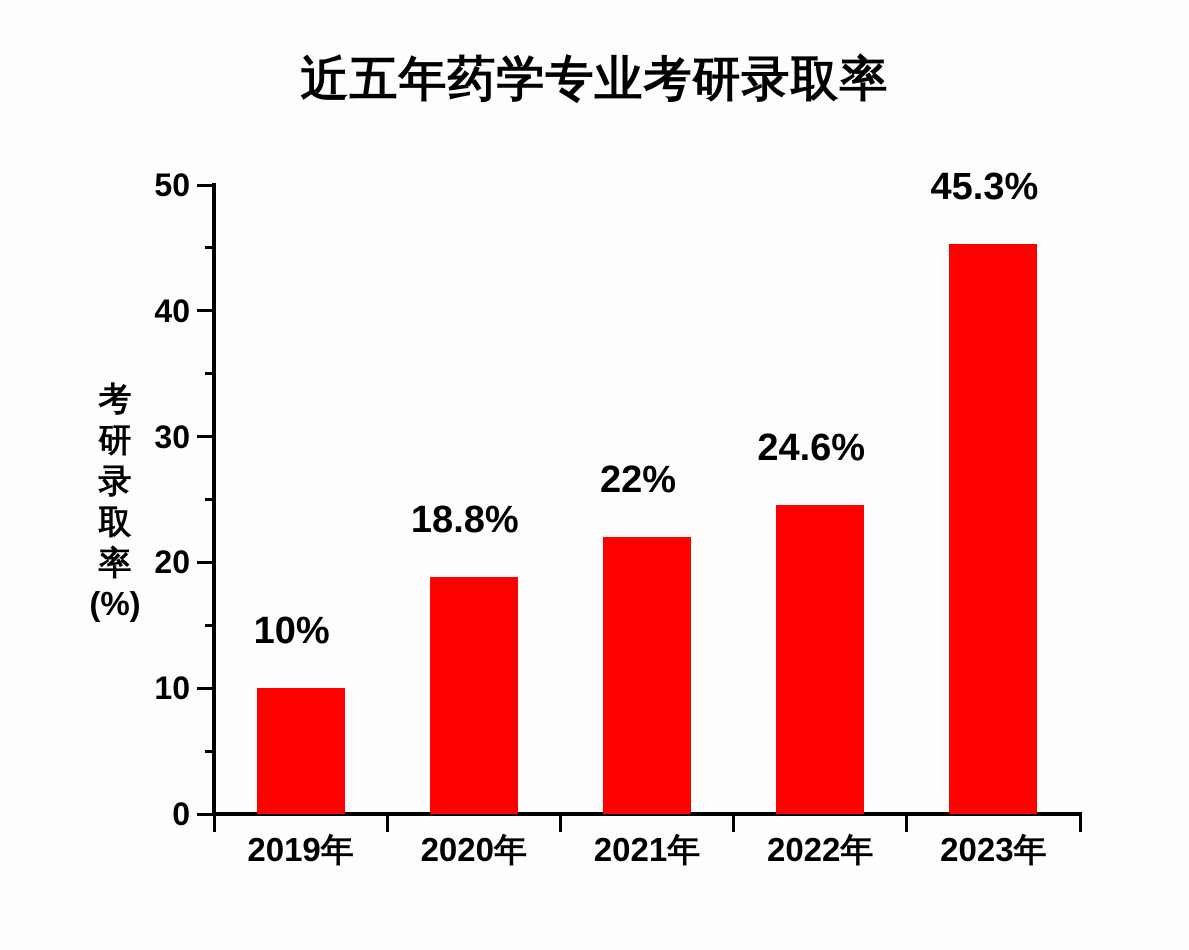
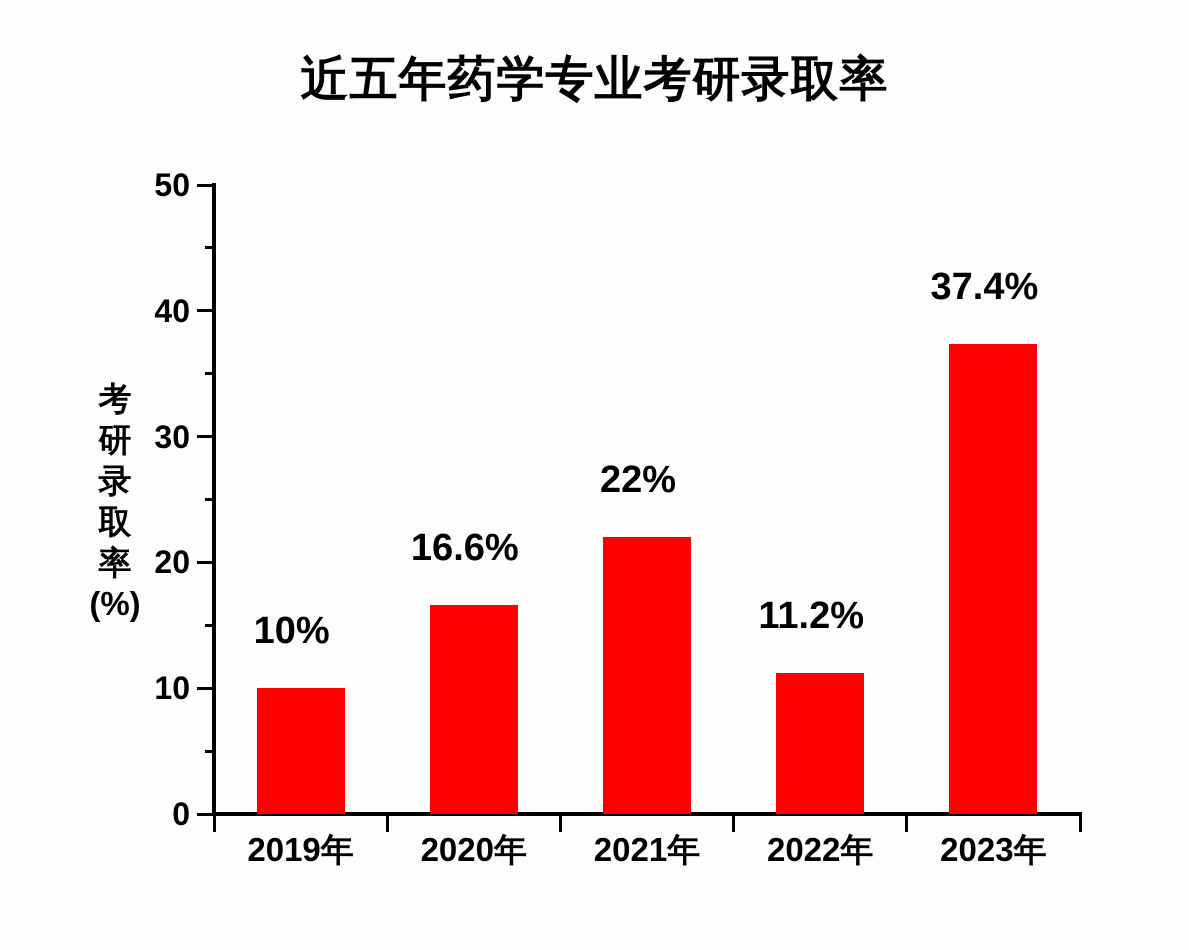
2020年: 18.8% -> 16.6%
2022年: 24.6% -> 11.2%
2023年: 45.3% -> 37.4%
